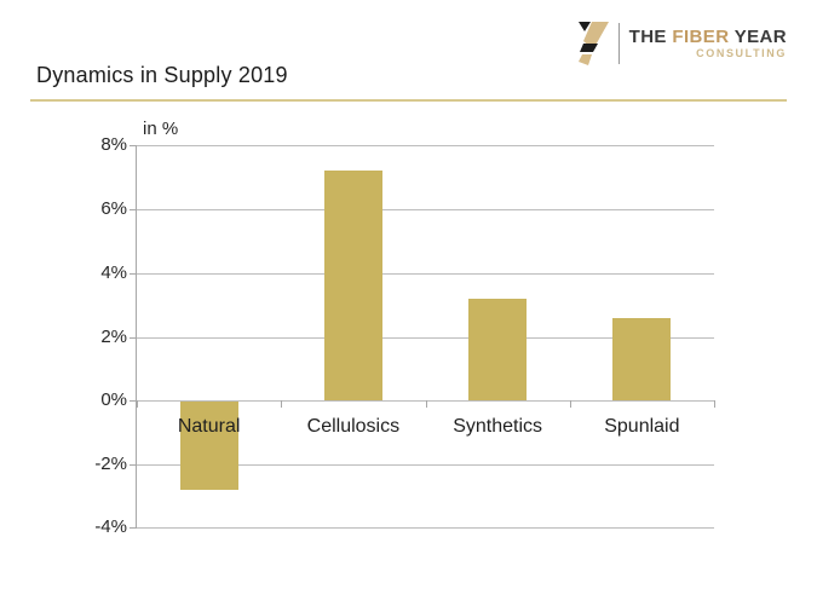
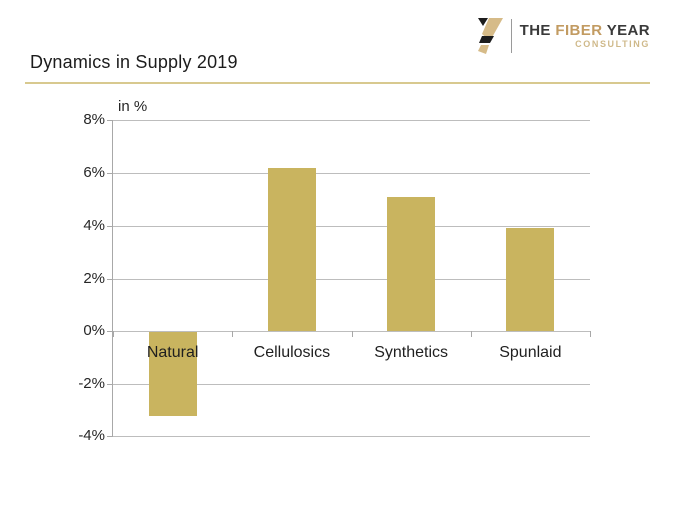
Natural: -2.8% -> -3.2%
Cellulosics: 7.2% -> 6.2%
Synthetics: 3.2% -> 5.1%
Spunlaid: 2.6% -> 3.9%
